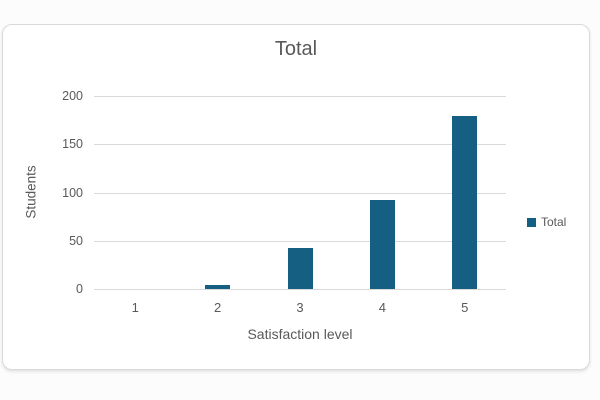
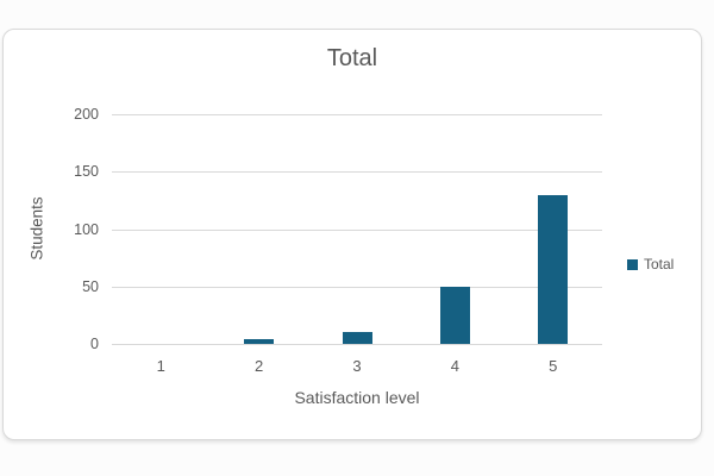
3: 40 -> 10
4: 90 -> 50
5: 180 -> 130
